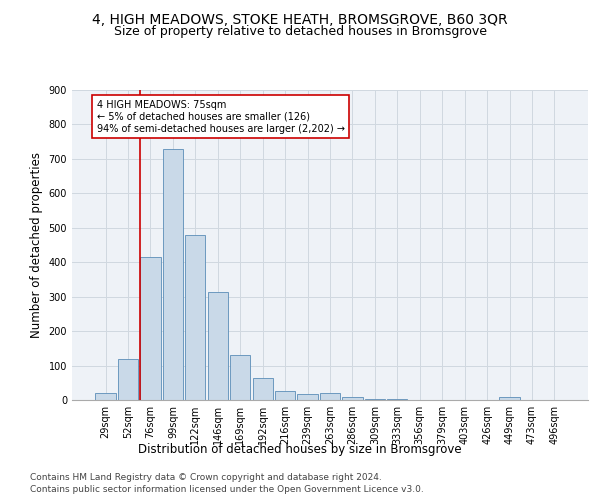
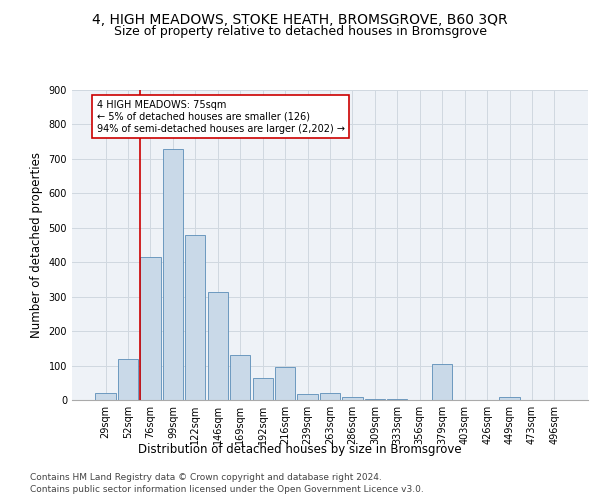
216sqm: 25 -> 95
379sqm: 1 -> 105
